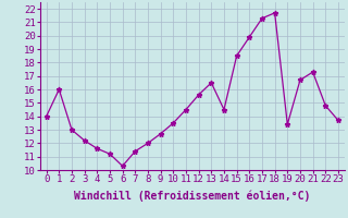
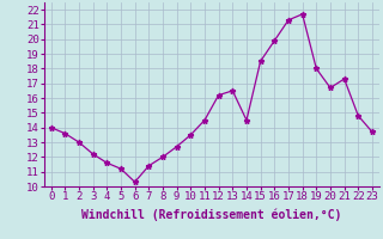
1: 16.0 -> 13.6
12: 15.6 -> 16.2
19: 13.4 -> 18.0
